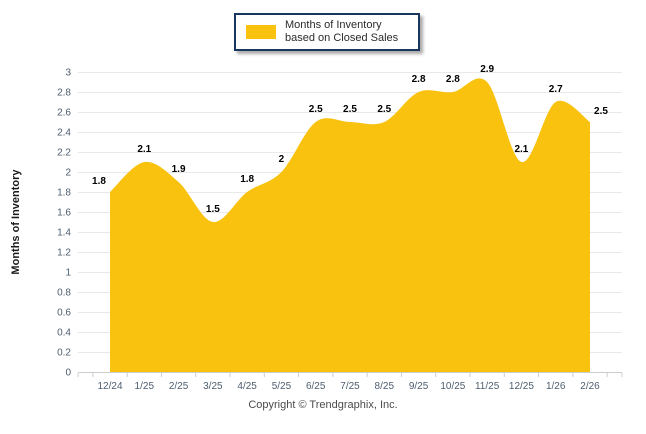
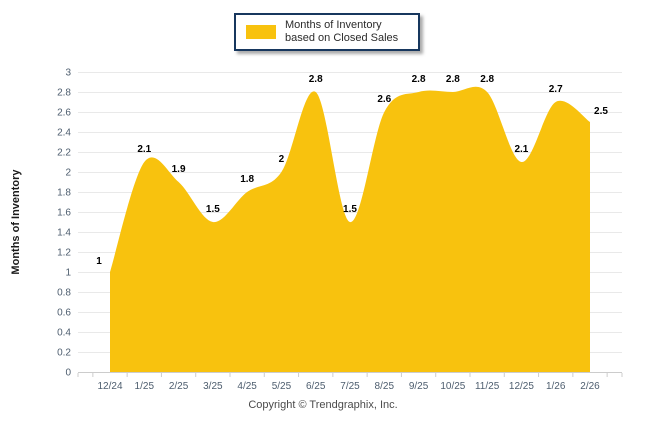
12/24: 1.8 -> 1
6/25: 2.5 -> 2.8
7/25: 2.5 -> 1.5
8/25: 2.5 -> 2.6
11/25: 2.9 -> 2.8
